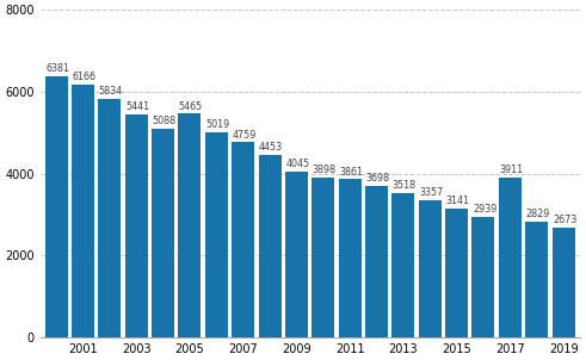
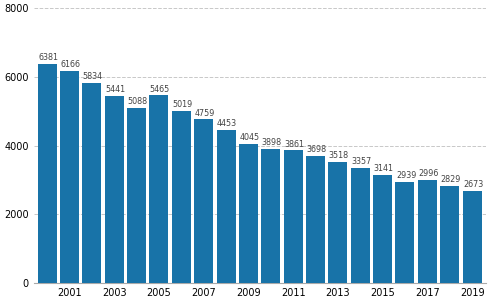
2017: 3911 -> 2996
